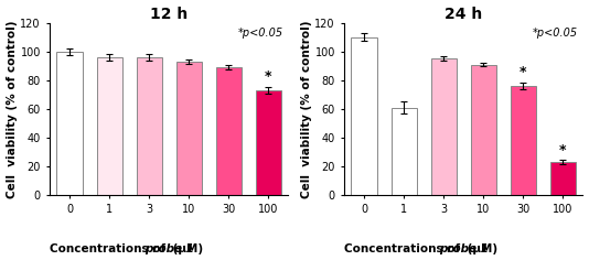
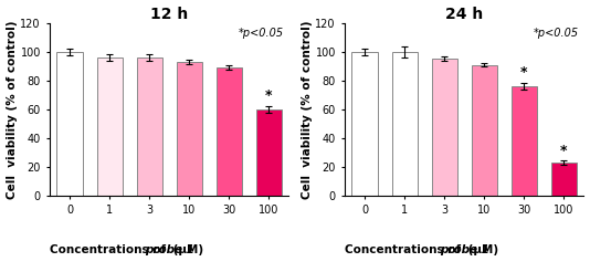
12 h/100: 73 -> 60
24 h/0: 110 -> 100
24 h/1: 61 -> 100
